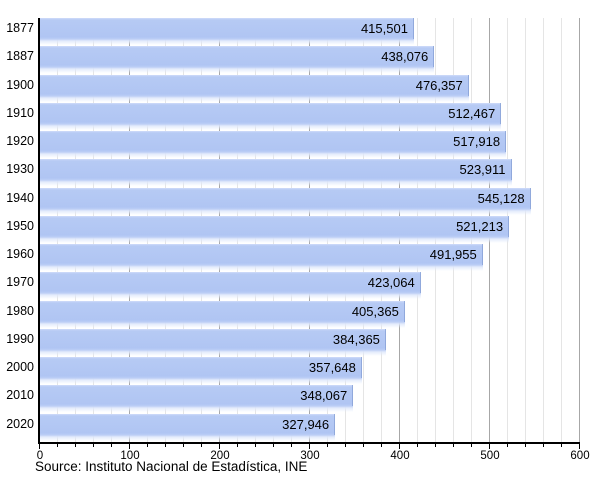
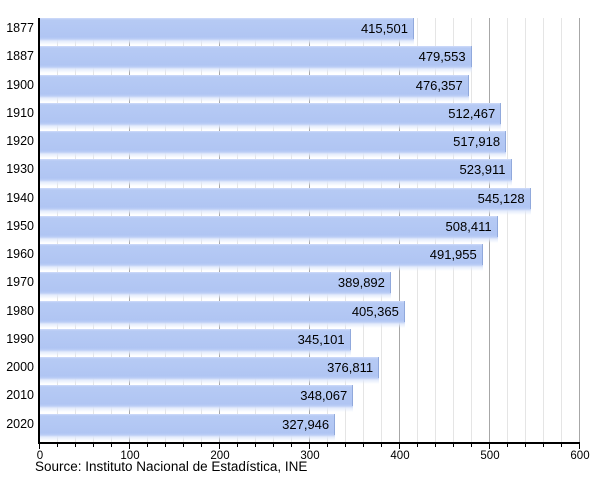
1887: 438,076 -> 479,553
1950: 521,213 -> 508,411
1970: 423,064 -> 389,892
1990: 384,365 -> 345,101
2000: 357,648 -> 376,811
